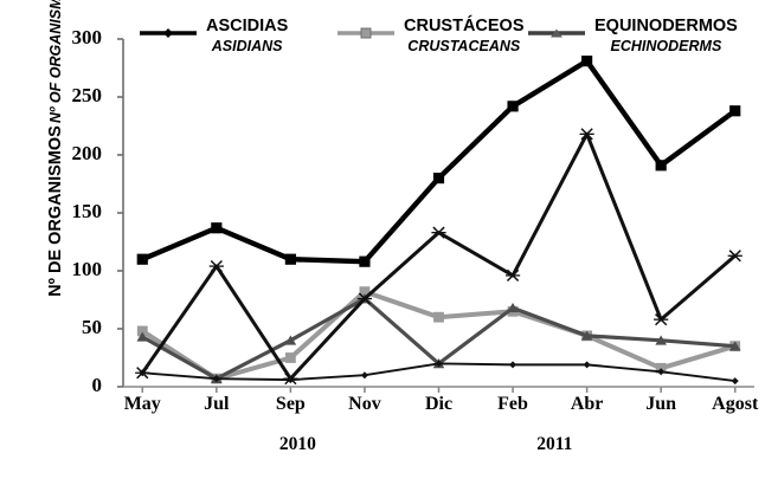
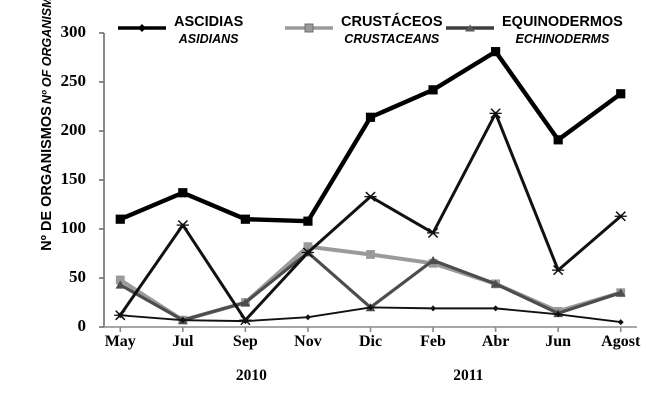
EQUINODERMOS/Sep: 40 -> 20
ASCIDIAS/Dic: 180 -> 210
CRUSTÁCEOS/Dic: 60 -> 70
EQUINODERMOS/Jun: 40 -> 10
